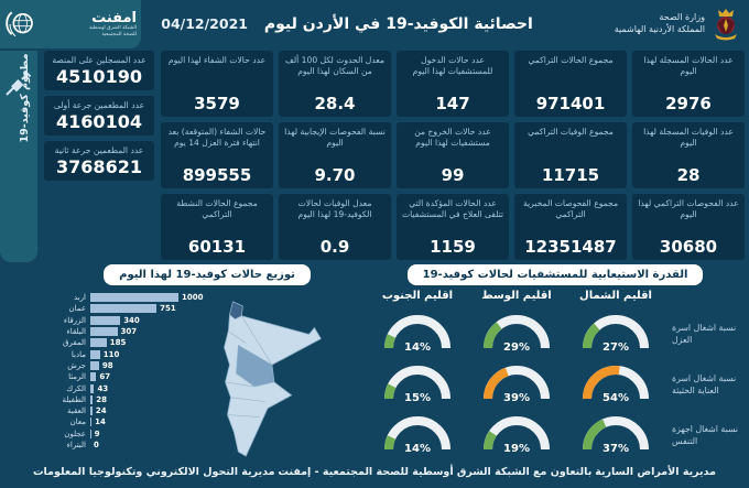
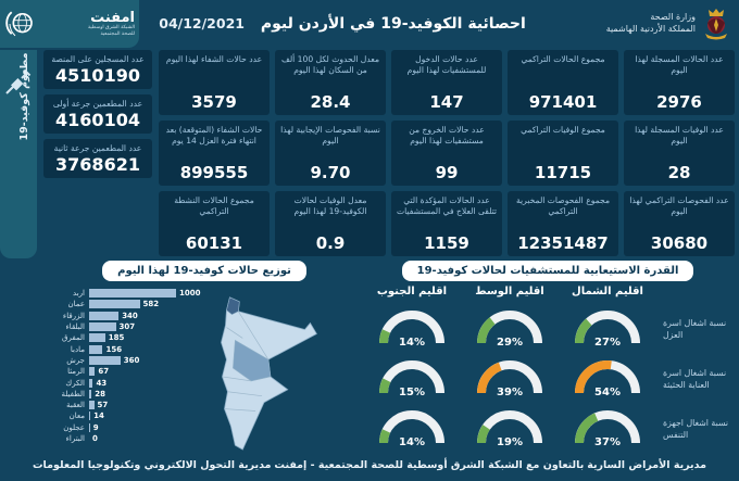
توزيع حالات كوفيد-19 لهذا اليوم/عمان: 751 -> 582
توزيع حالات كوفيد-19 لهذا اليوم/مادبا: 110 -> 156
توزيع حالات كوفيد-19 لهذا اليوم/جرش: 98 -> 360
توزيع حالات كوفيد-19 لهذا اليوم/العقبة: 24 -> 57
